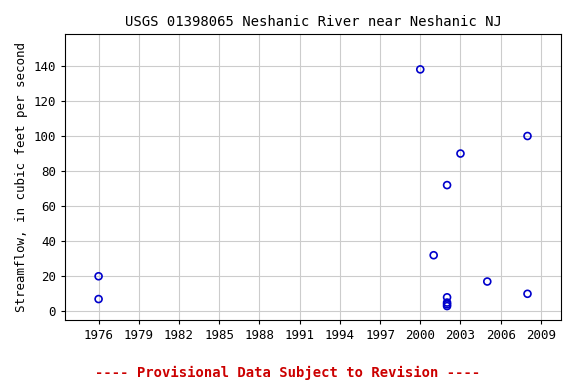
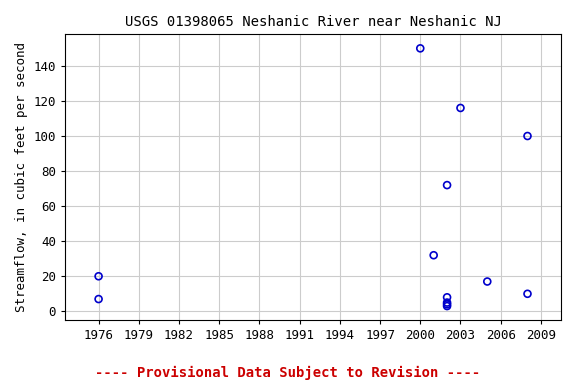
2000: 138 -> 150
2003: 90 -> 116
